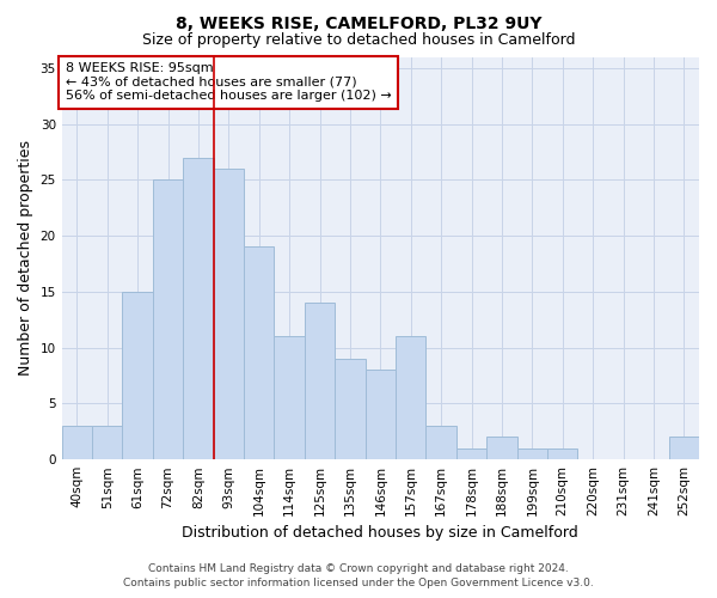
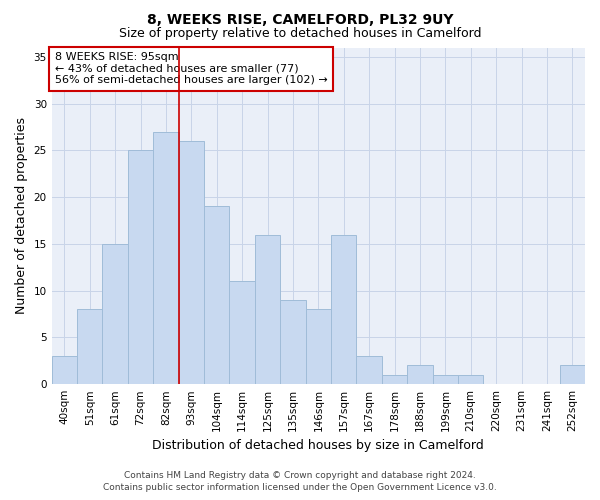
51sqm: 3 -> 8
125sqm: 14 -> 16
157sqm: 11 -> 16
